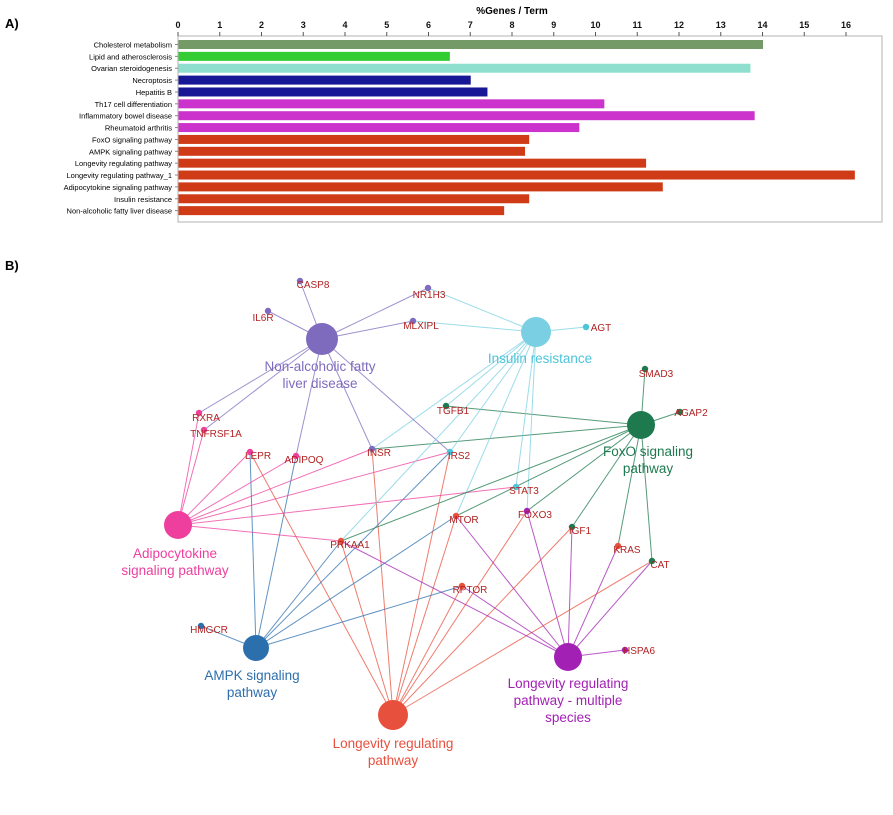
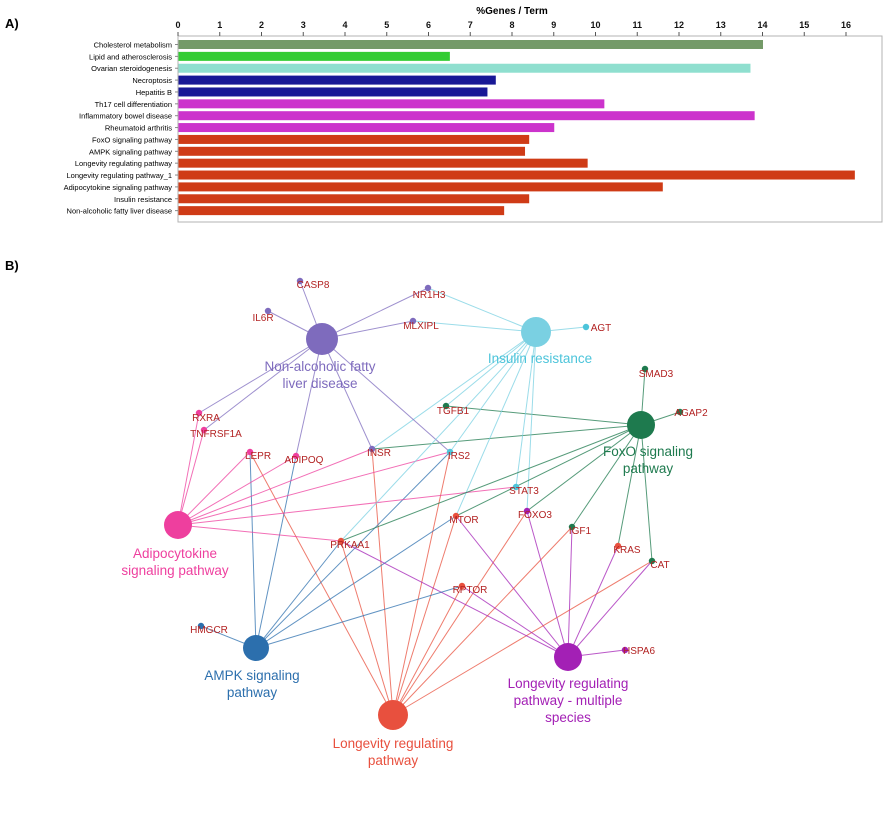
Necroptosis: 7.0 -> 7.6
Rheumatoid arthritis: 9.6 -> 9.0
Longevity regulating pathway: 11.2 -> 9.8
